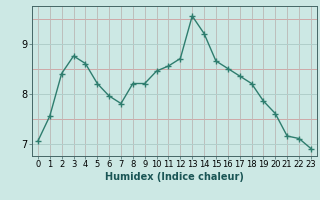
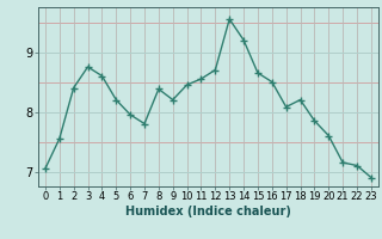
8: 8.20 -> 8.38
17: 8.35 -> 8.08
